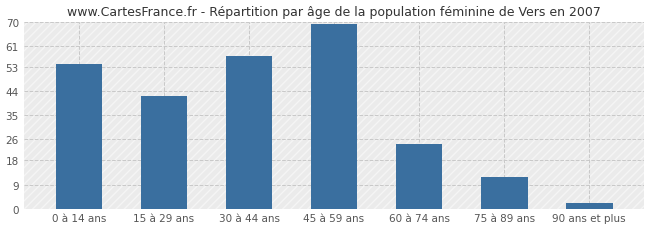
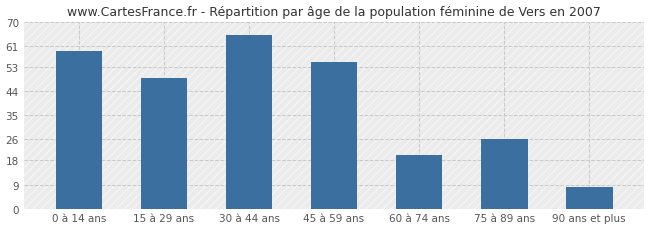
0 à 14 ans: 54 -> 59
15 à 29 ans: 42 -> 49
30 à 44 ans: 57 -> 65
45 à 59 ans: 69 -> 55
60 à 74 ans: 24 -> 20
75 à 89 ans: 12 -> 26
90 ans et plus: 2 -> 8
